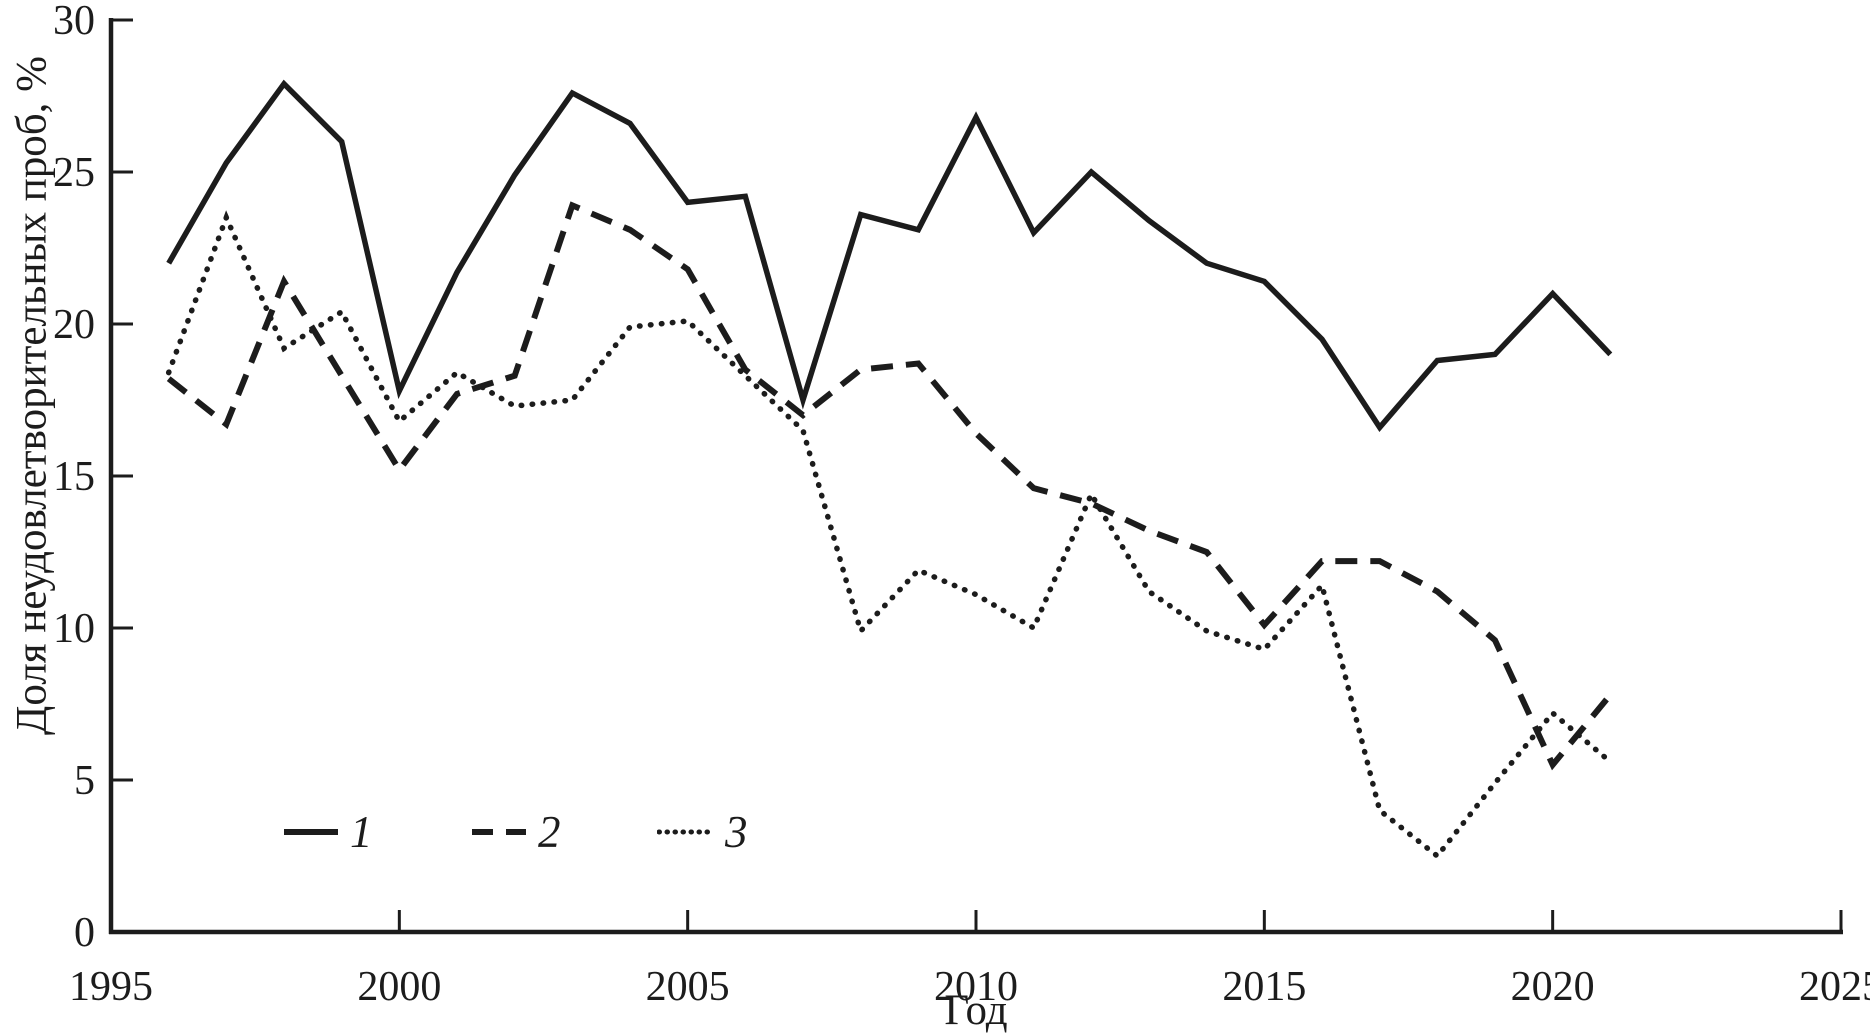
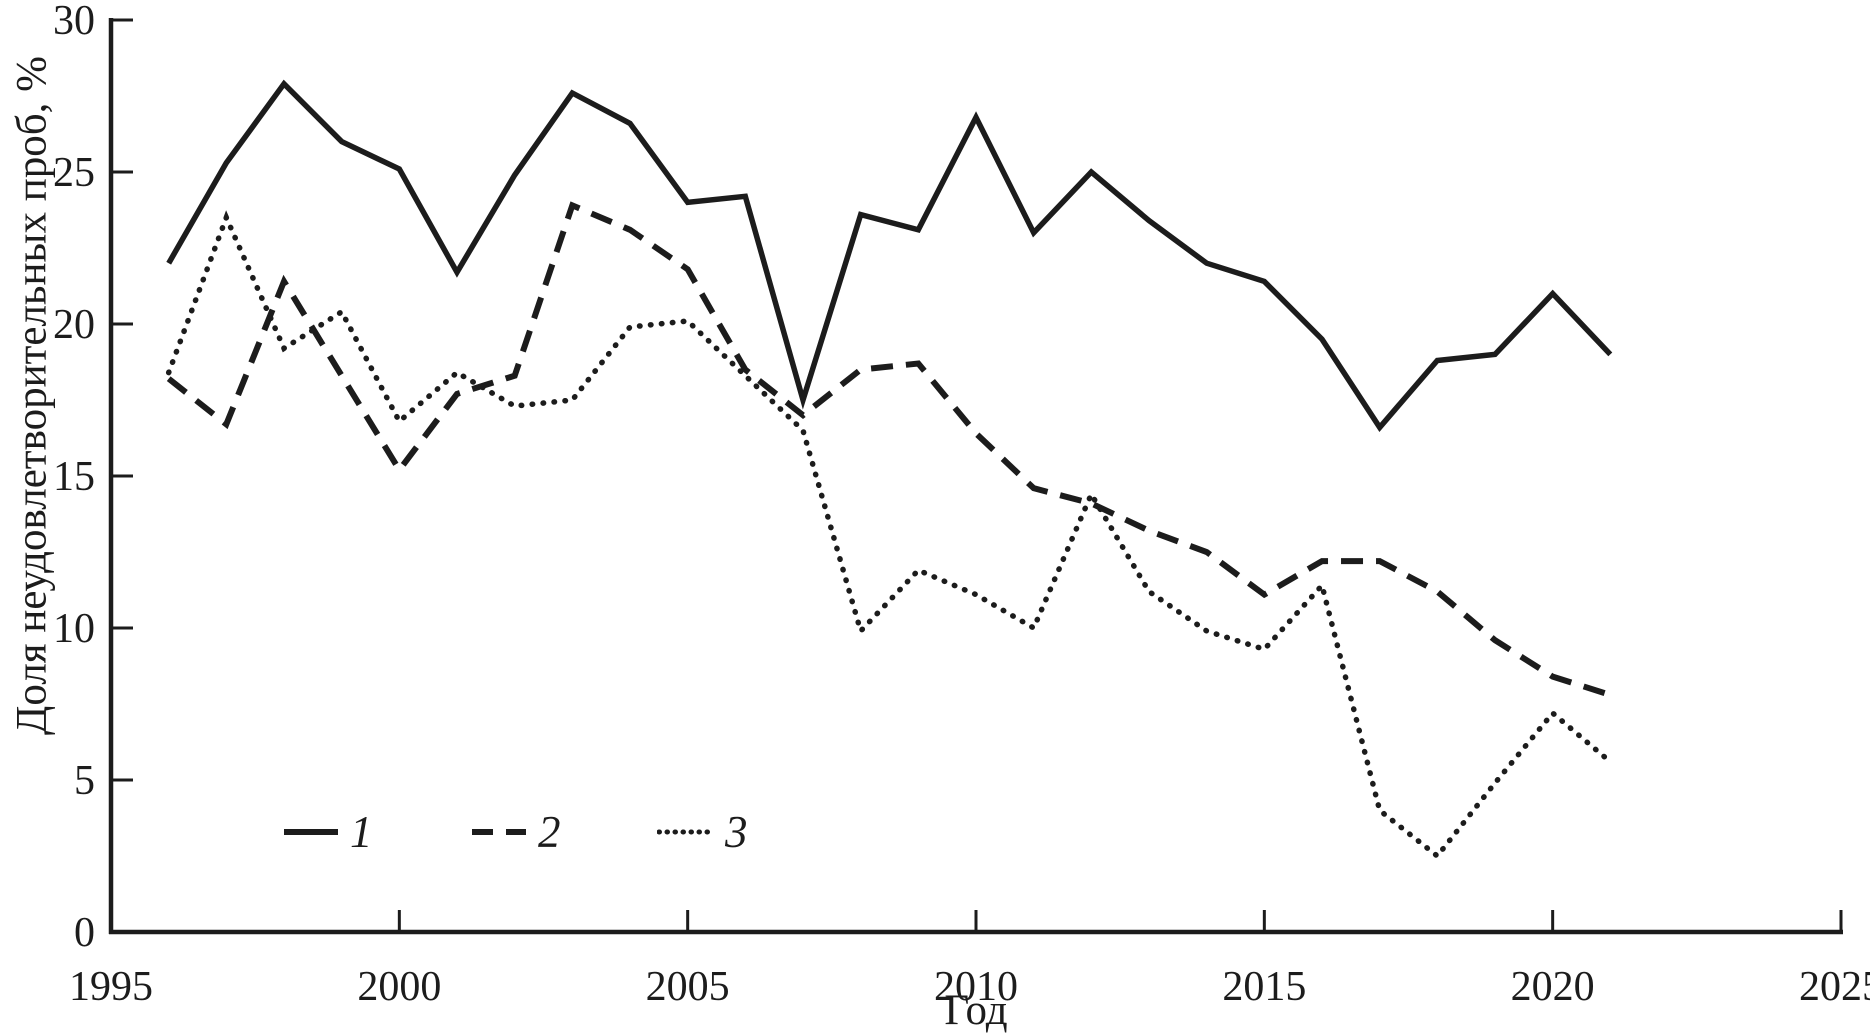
1/2000: 17.8 -> 25.1
2/2015: 10.1 -> 11.1
2/2020: 5.5 -> 8.4
